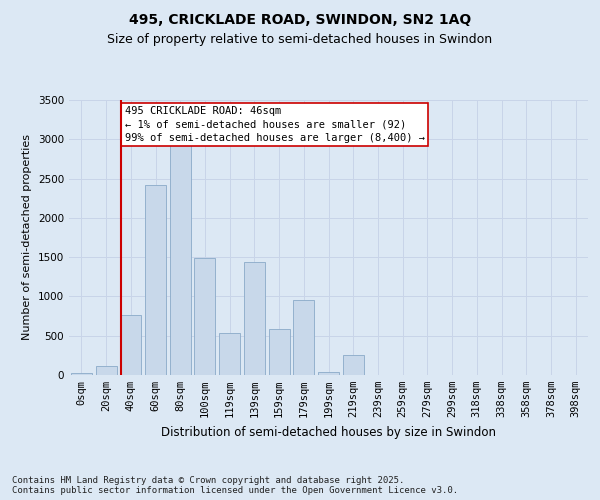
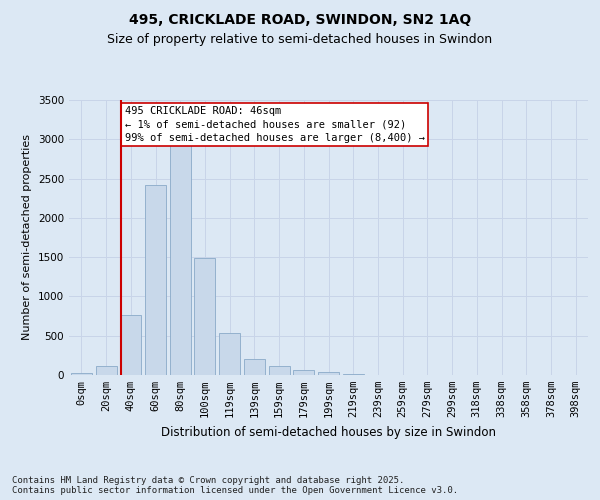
139sqm: 1440 -> 210
159sqm: 580 -> 120
179sqm: 960 -> 60
219sqm: 260 -> 10
